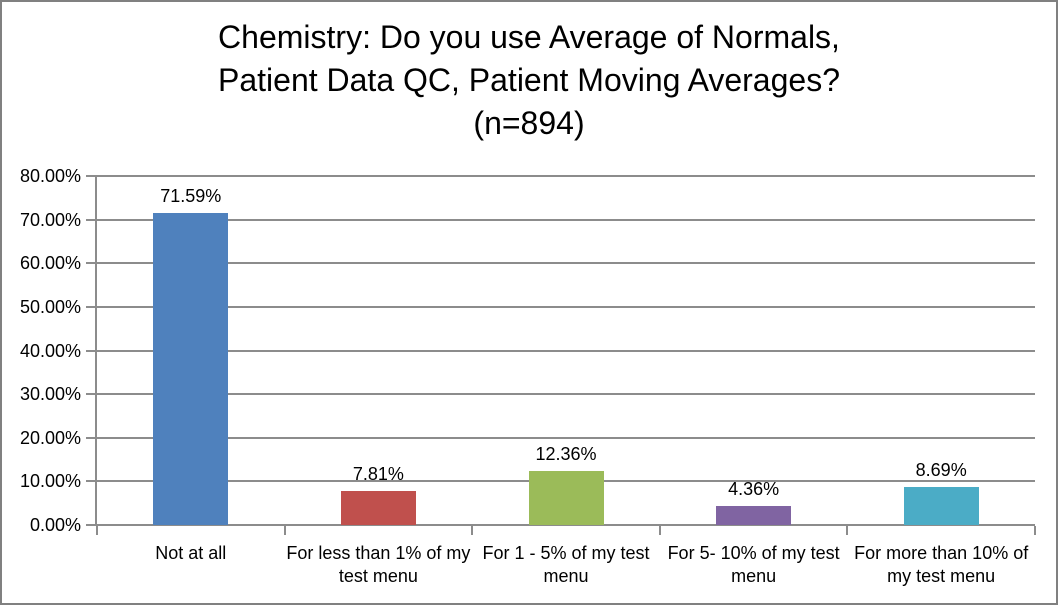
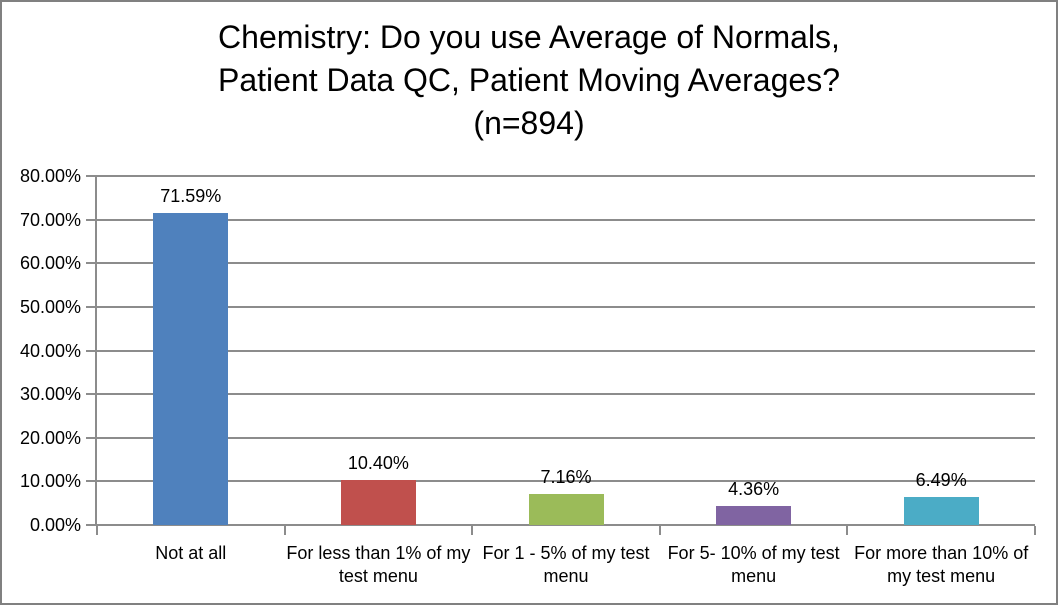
For less than 1% of my test menu: 7.81% -> 10.40%
For 1 - 5% of my test menu: 12.36% -> 7.16%
For more than 10% of my test menu: 8.69% -> 6.49%
